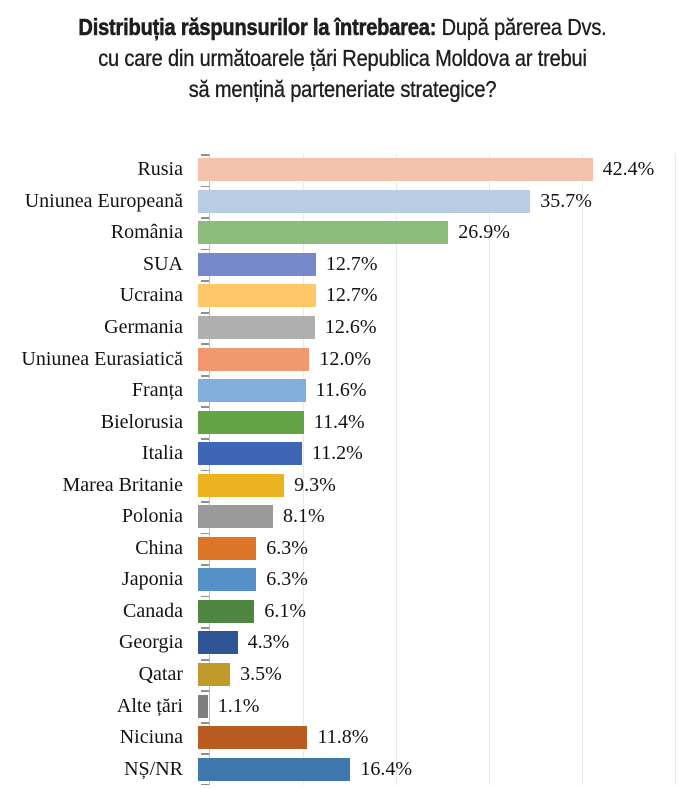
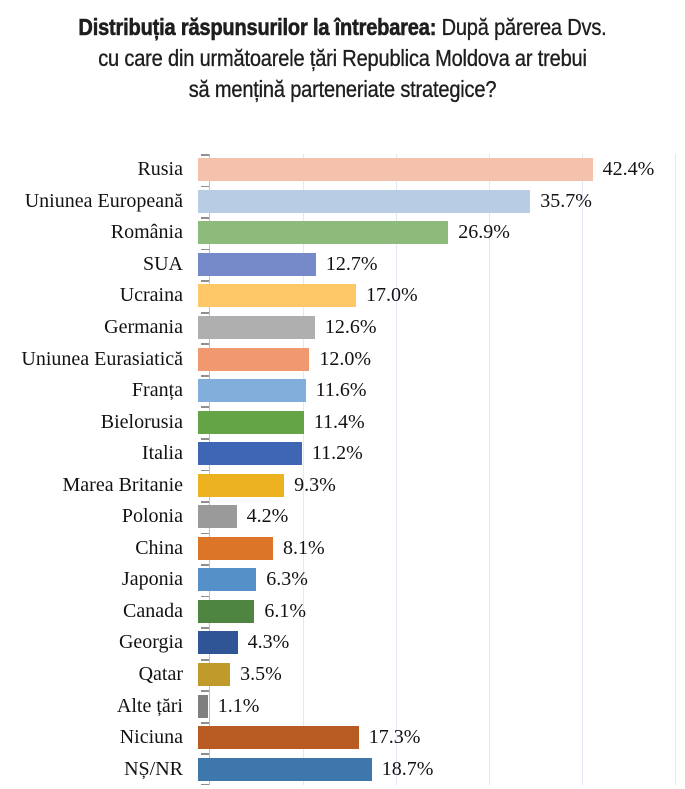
Ucraina: 12.7% -> 17.0%
Polonia: 8.1% -> 4.2%
China: 6.3% -> 8.1%
Niciuna: 11.8% -> 17.3%
NȘ/NR: 16.4% -> 18.7%
